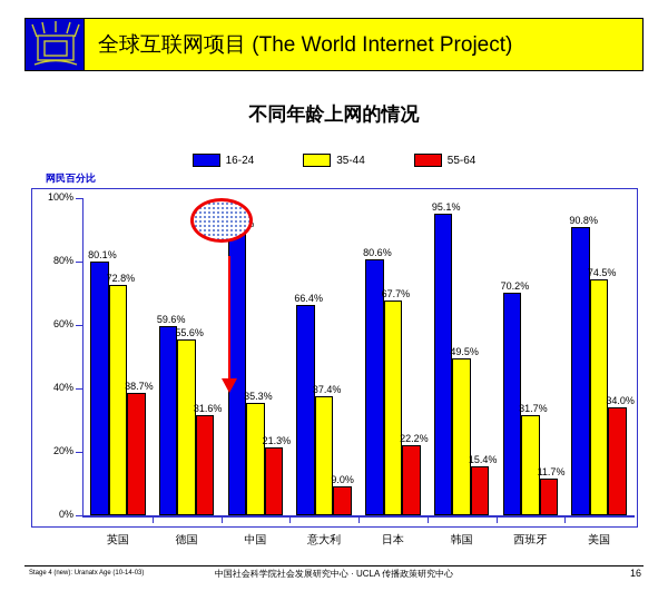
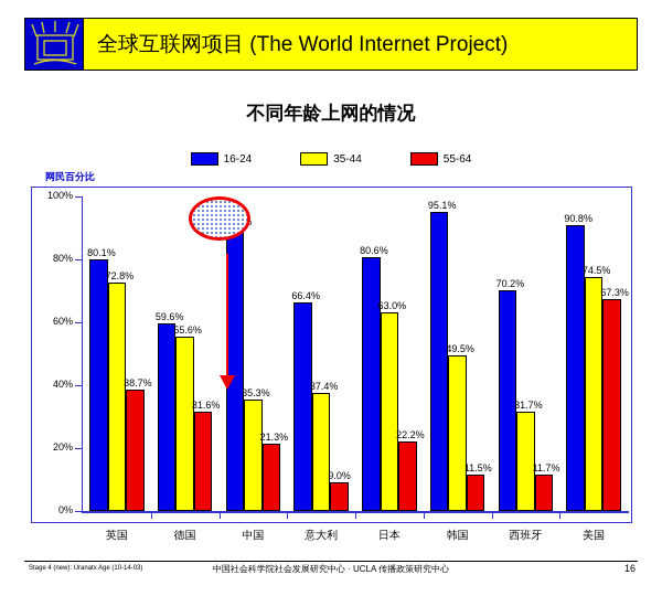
35-44/日本: 67.7% -> 63.0%
55-64/韩国: 15.4% -> 11.5%
55-64/美国: 34.0% -> 67.3%
